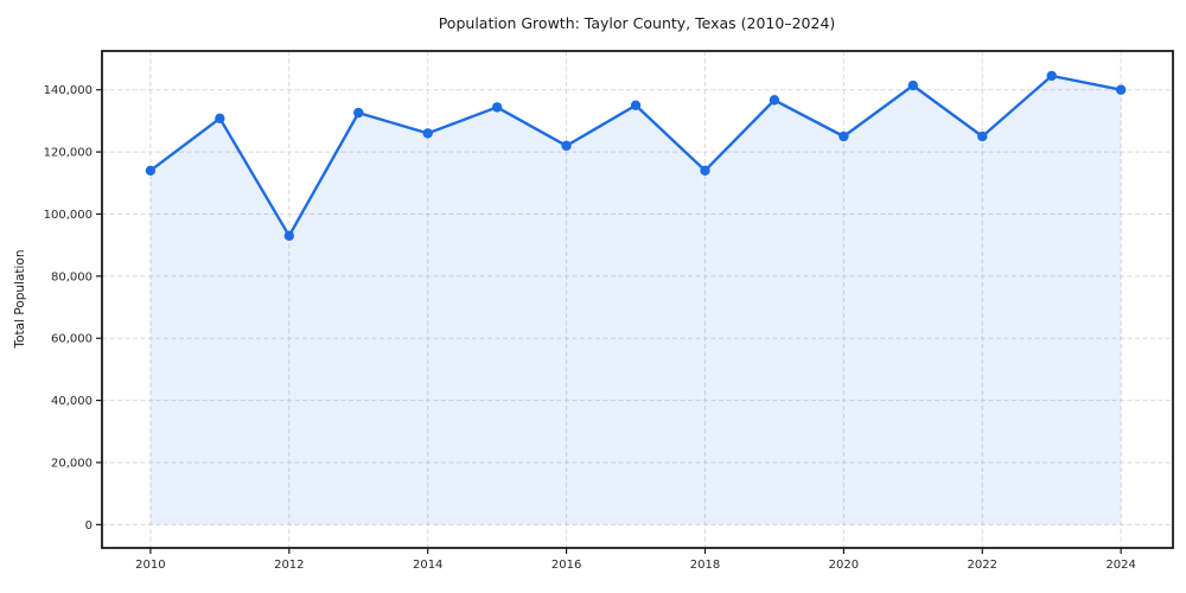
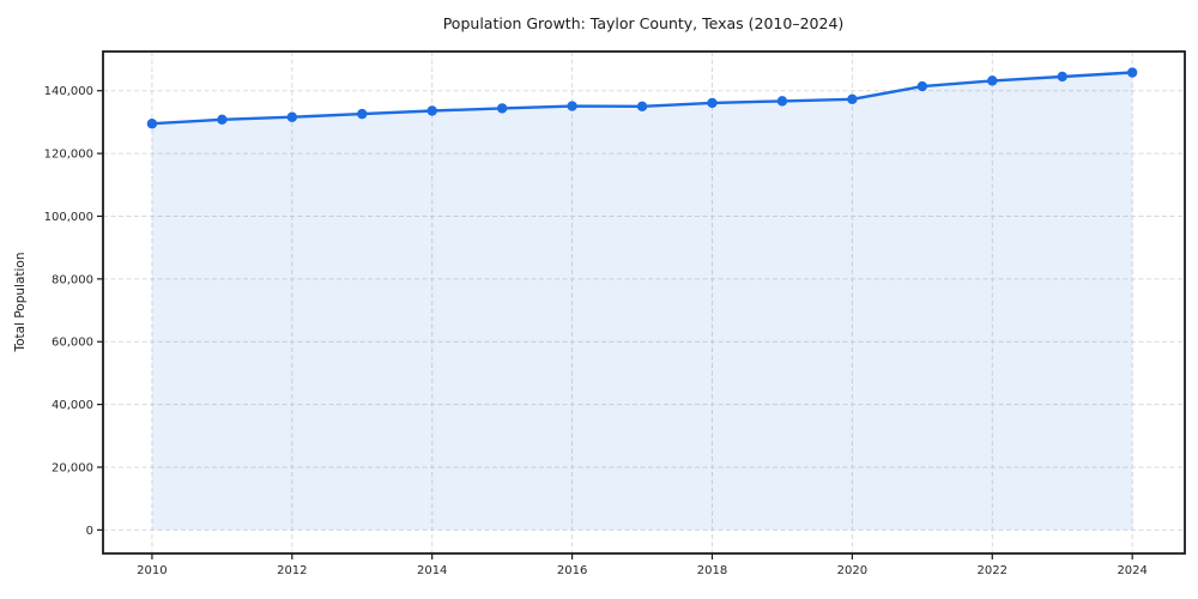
2010: 114000 -> 130000
2012: 93000 -> 132000
2014: 126000 -> 134000
2016: 122000 -> 135000
2018: 114000 -> 136000
2020: 125000 -> 137000
2022: 125000 -> 143000
2024: 140000 -> 146000
